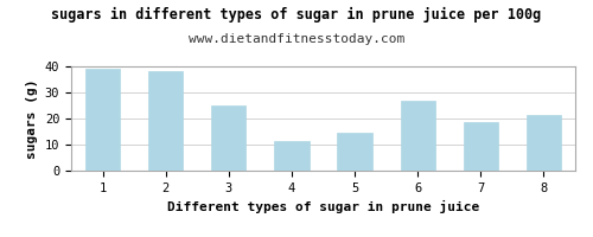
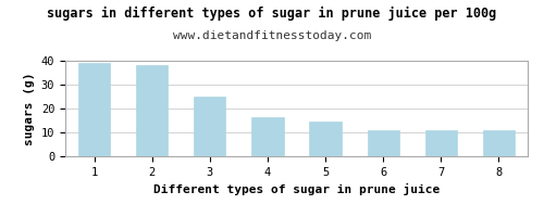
4: 11.5 -> 16.5
6: 27.0 -> 11.1
7: 18.5 -> 11.1
8: 21.5 -> 10.9
